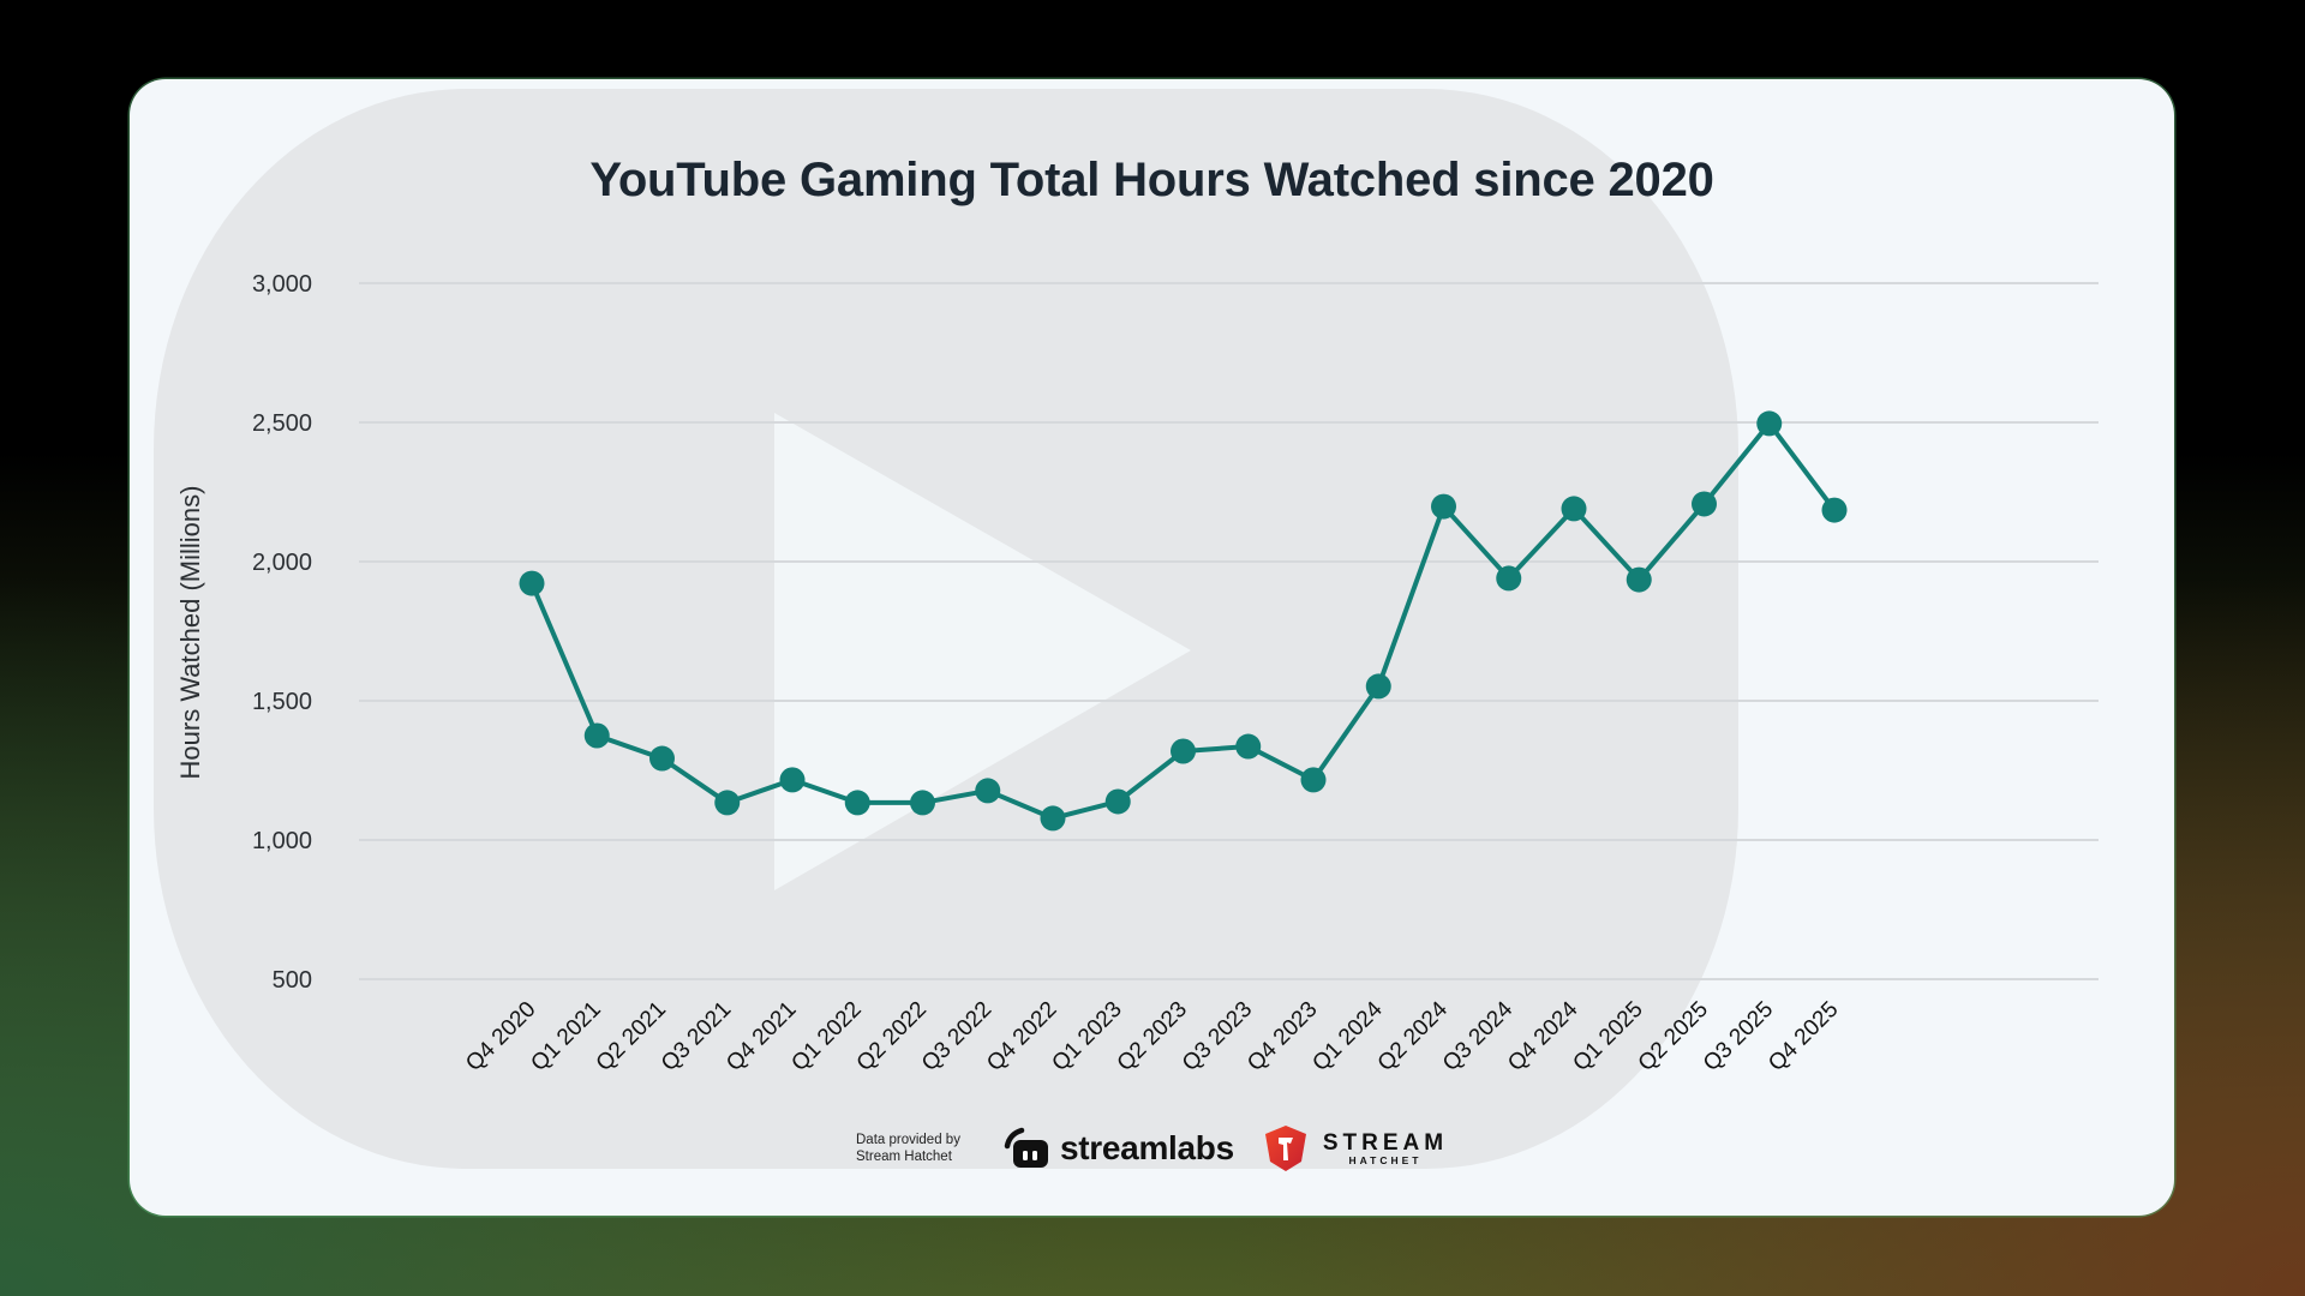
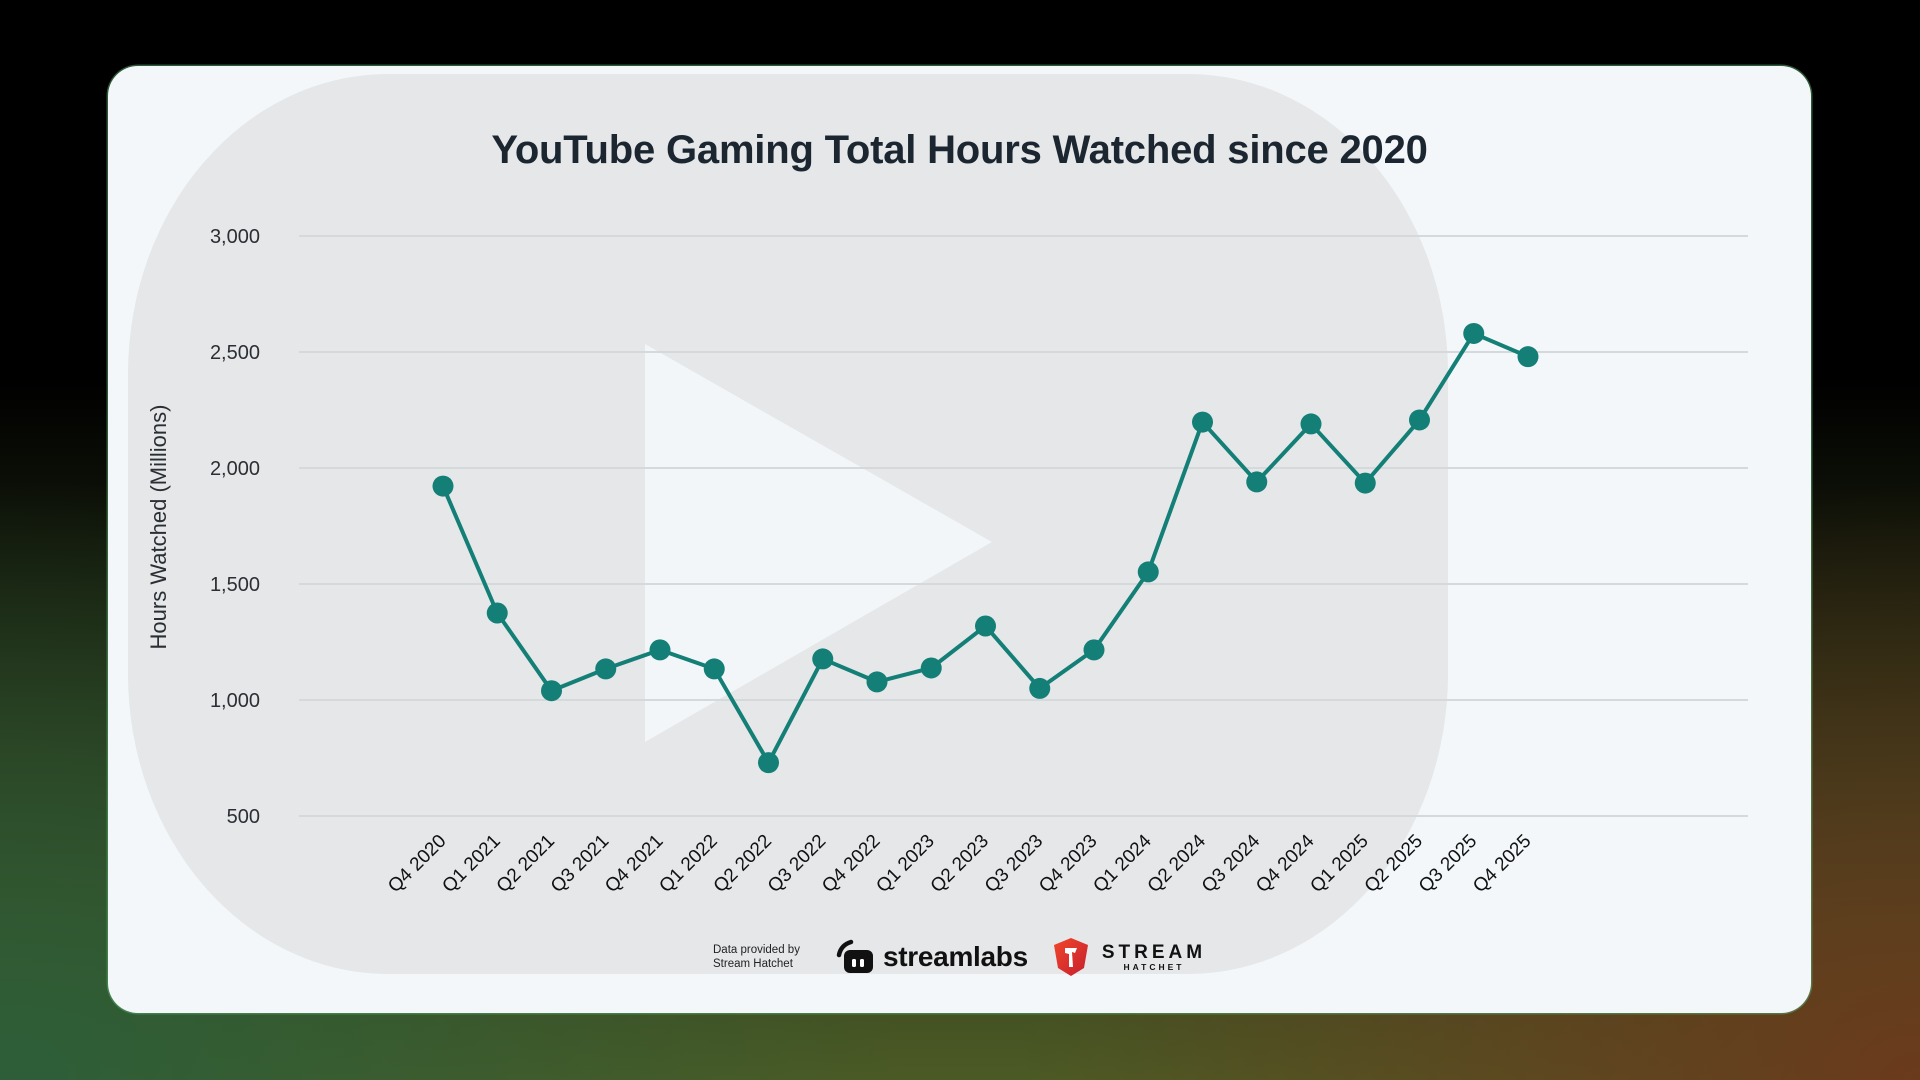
Q2 2021: 1290 -> 1040
Q2 2022: 1130 -> 730
Q3 2023: 1340 -> 1050
Q3 2025: 2500 -> 2580
Q4 2025: 2180 -> 2480
